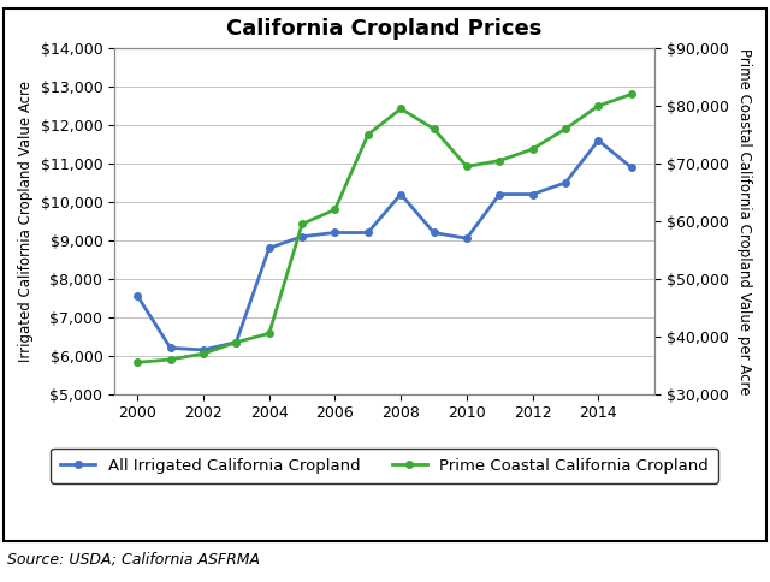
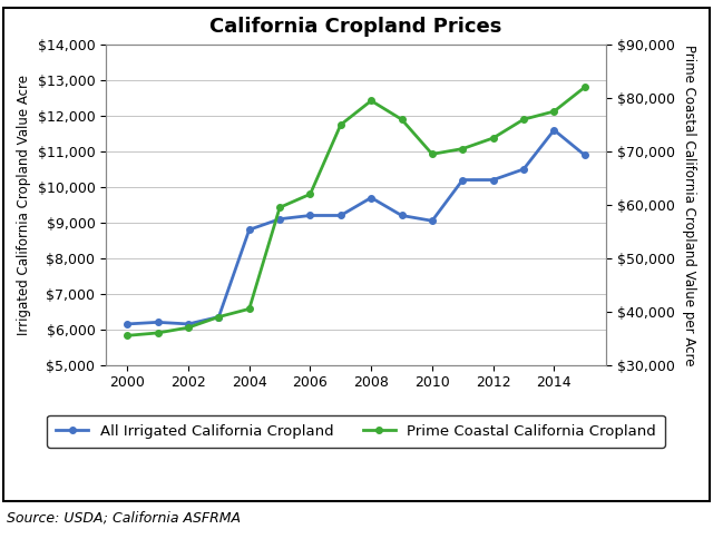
All Irrigated California Cropland/2000: $7,550 -> $6,150
All Irrigated California Cropland/2008: $10,200 -> $9,700
Prime Coastal California Cropland/2014: $80,000 -> $77,500
